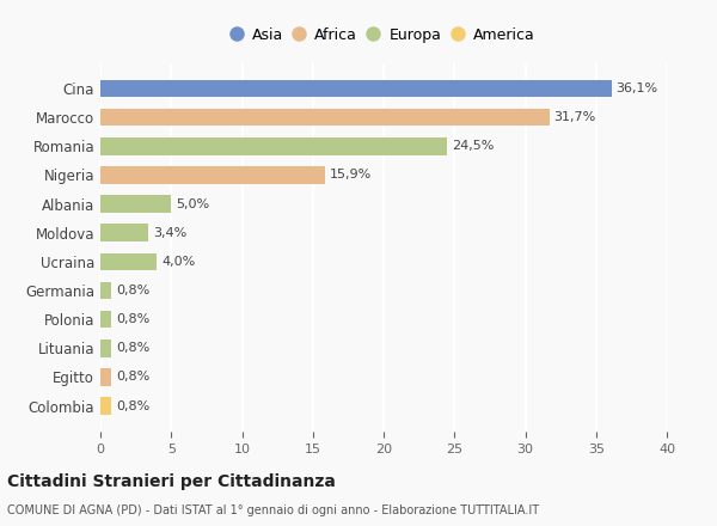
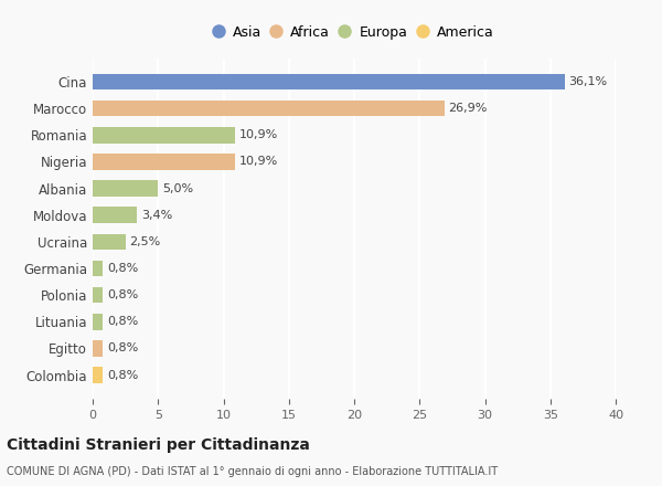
Marocco: 31,7% -> 26,9%
Romania: 24,5% -> 10,9%
Nigeria: 15,9% -> 10,9%
Ucraina: 4,0% -> 2,5%
